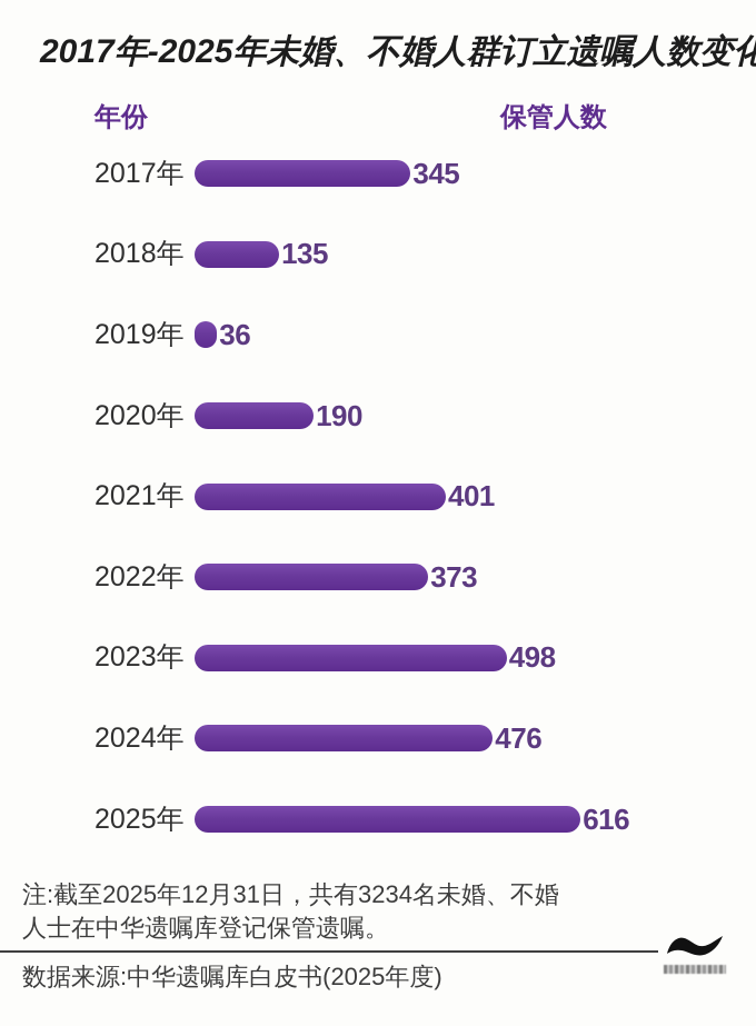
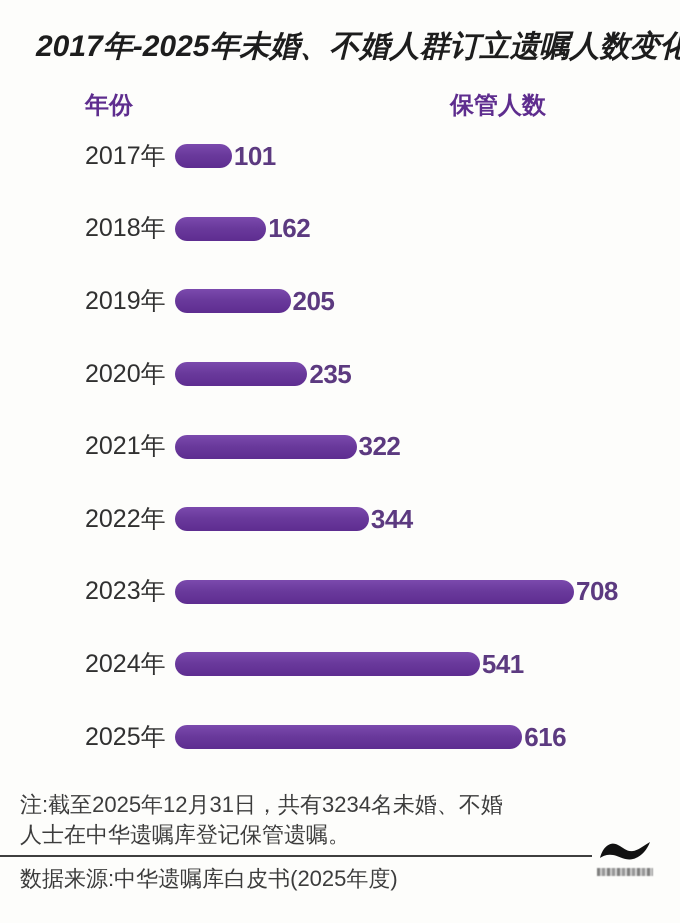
2017年: 345 -> 101
2018年: 135 -> 162
2019年: 36 -> 205
2020年: 190 -> 235
2021年: 401 -> 322
2022年: 373 -> 344
2023年: 498 -> 708
2024年: 476 -> 541
